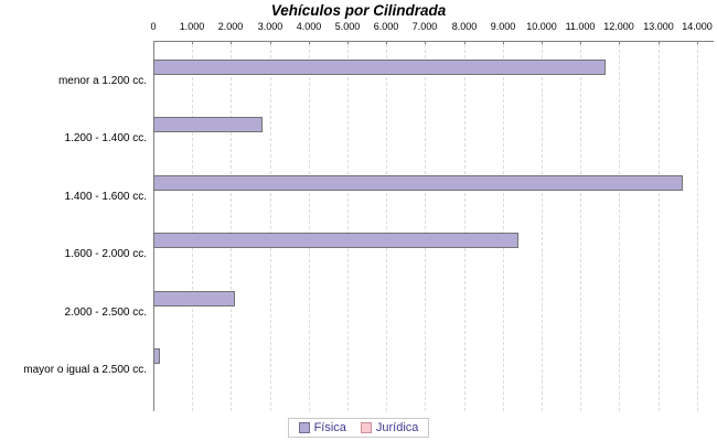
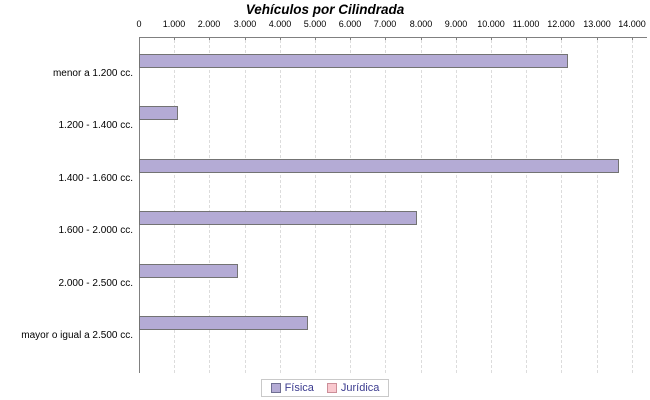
Física/menor a 1.200 cc.: 11600 -> 12200
Física/1.200 - 1.400 cc.: 2800 -> 1100
Física/1.600 - 2.000 cc.: 9400 -> 7900
Física/2.000 - 2.500 cc.: 2100 -> 2800
Física/mayor o igual a 2.500 cc.: 200 -> 4800
